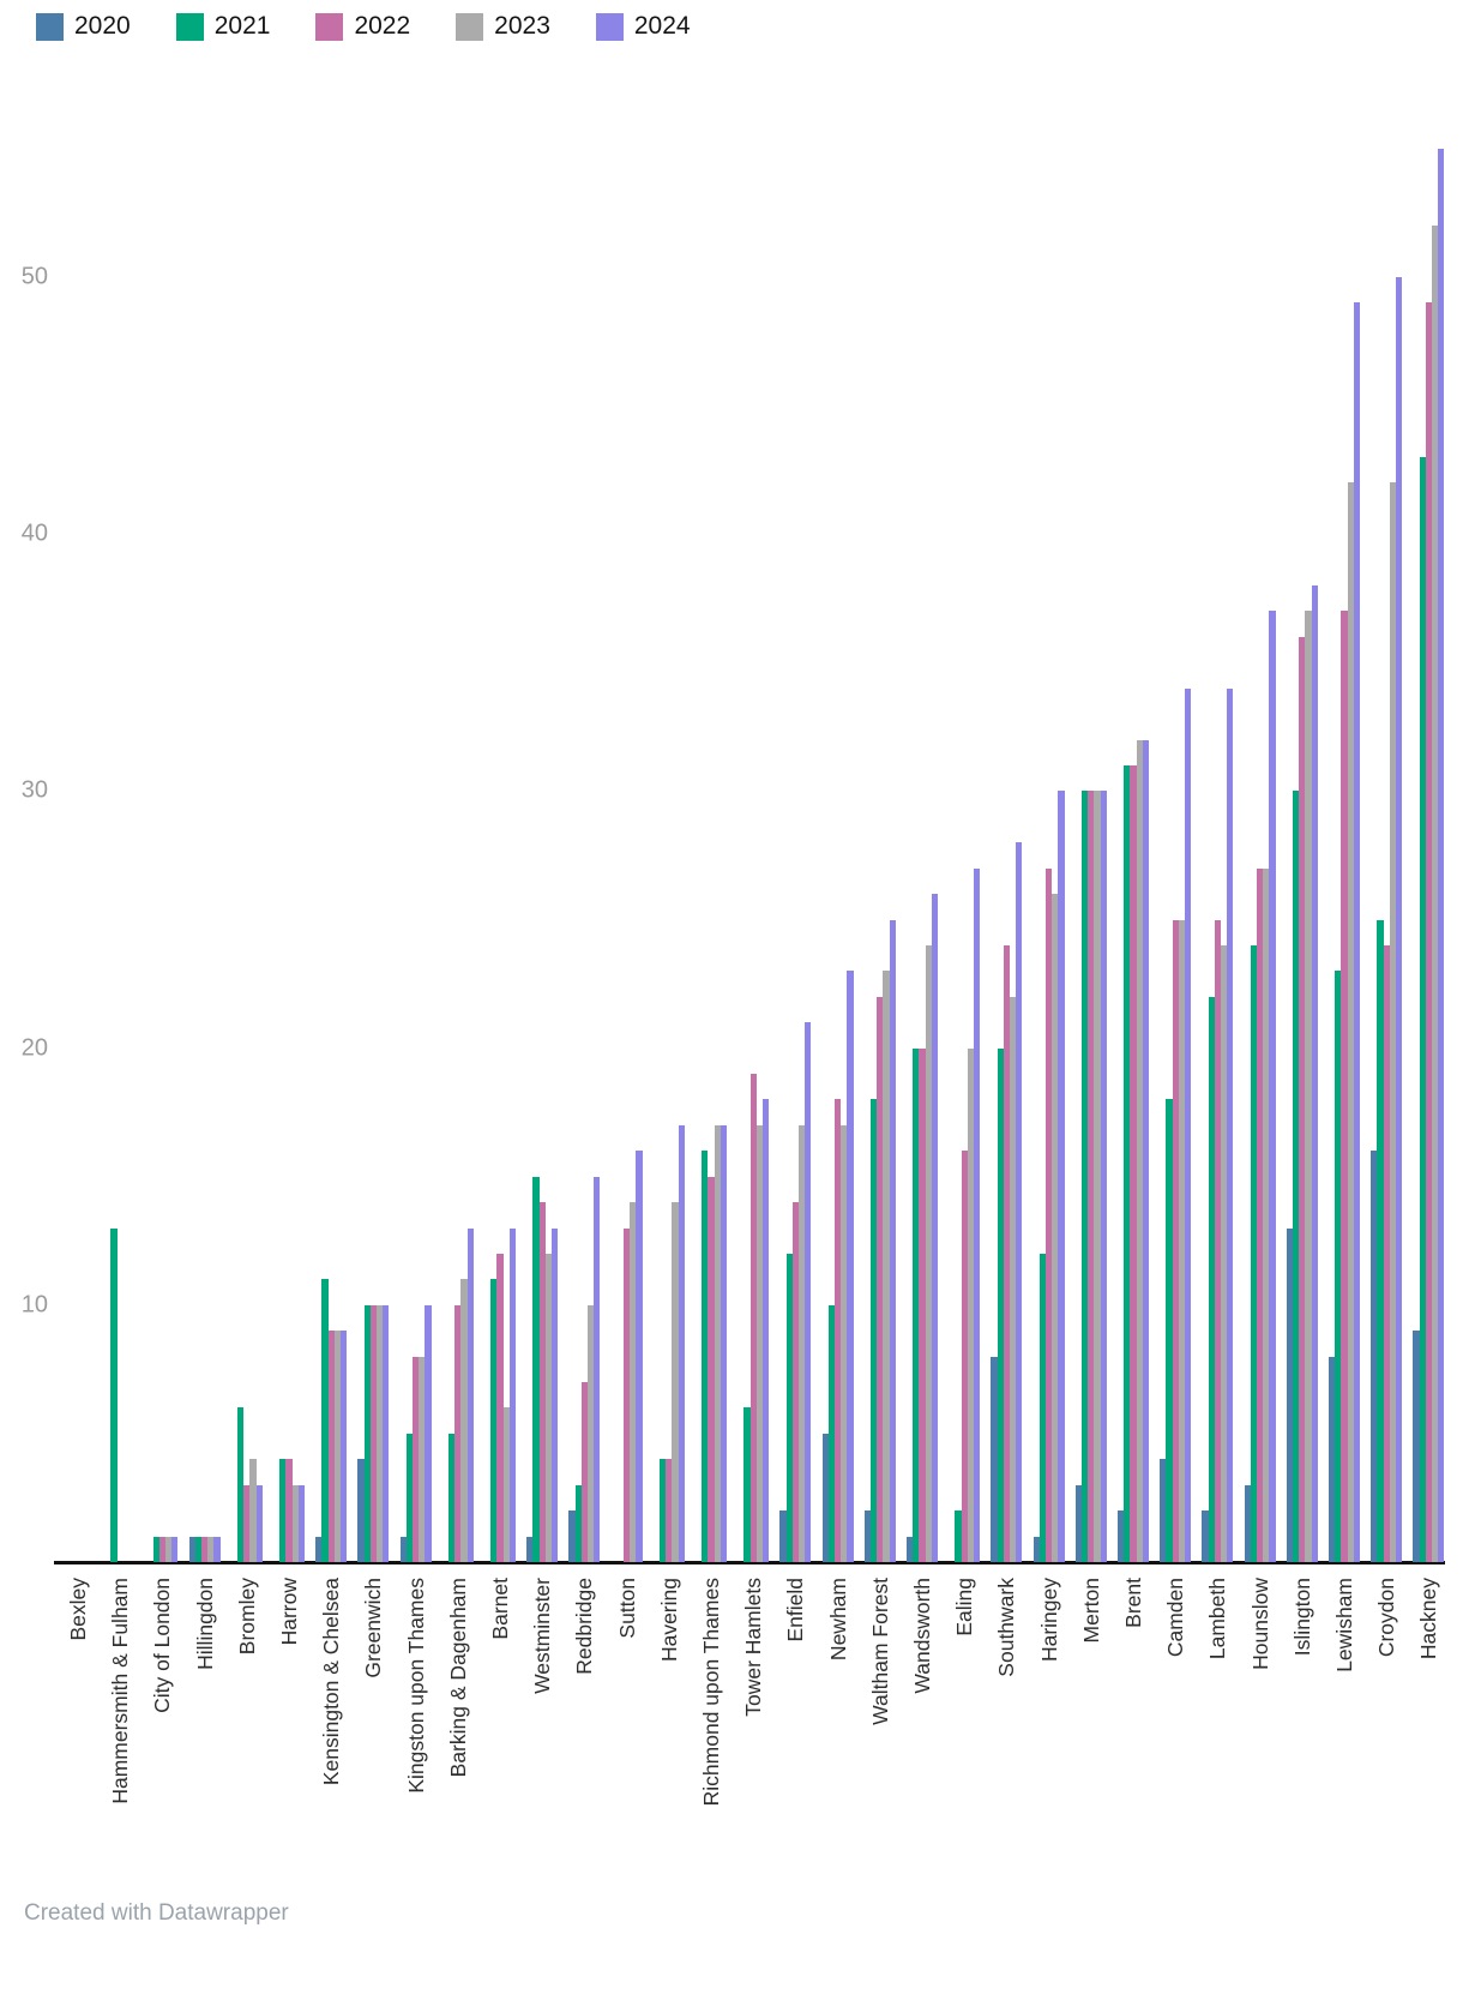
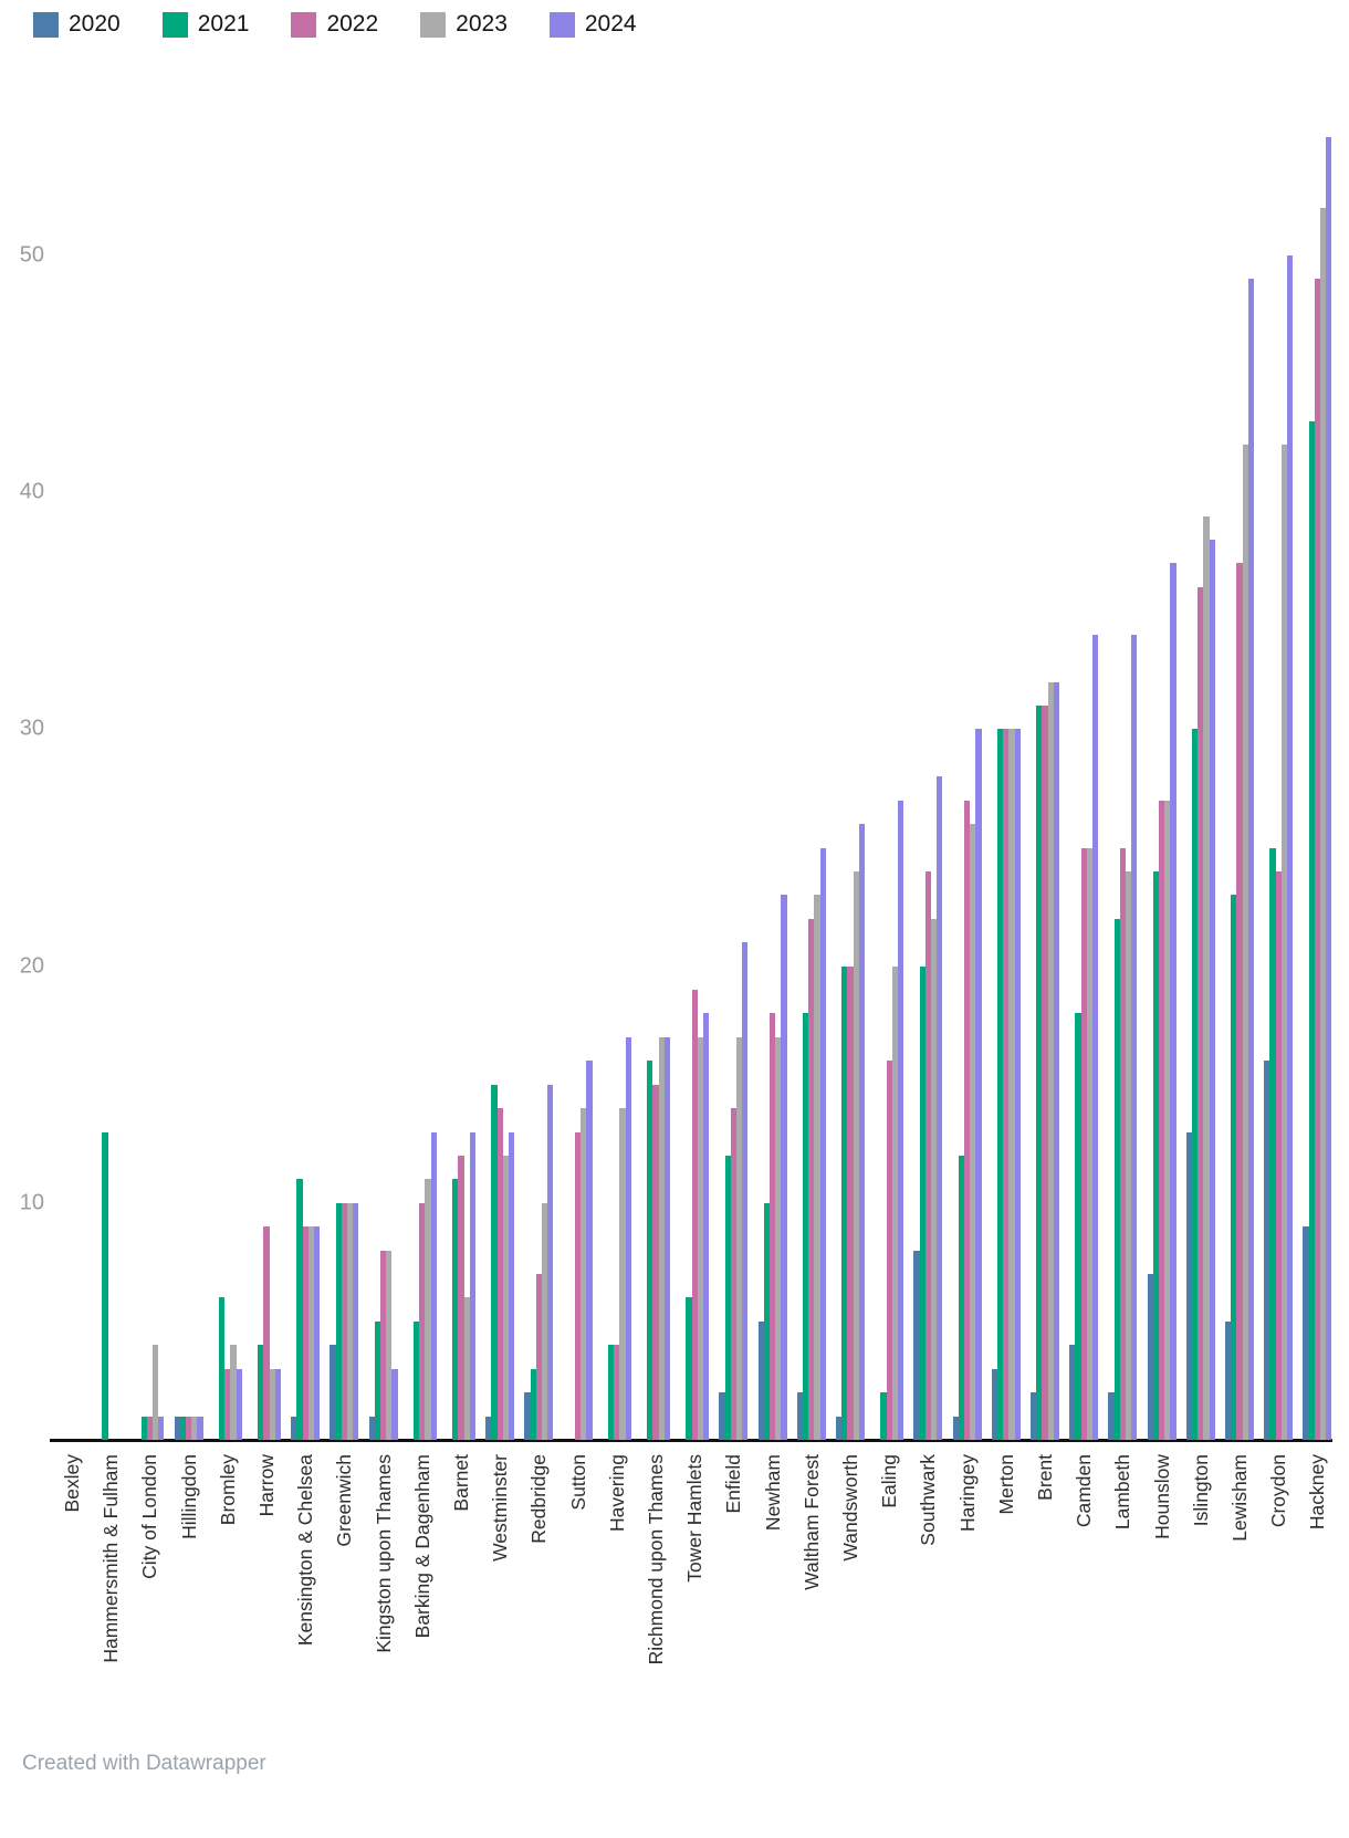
2023/City of London: 1 -> 4
2022/Harrow: 4 -> 9
2024/Kingston upon Thames: 10 -> 3
2020/Hounslow: 3 -> 7
2023/Islington: 37 -> 39
2020/Lewisham: 8 -> 5
